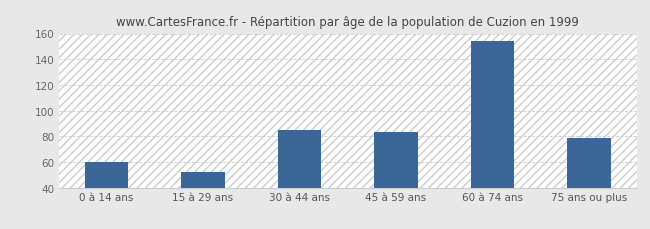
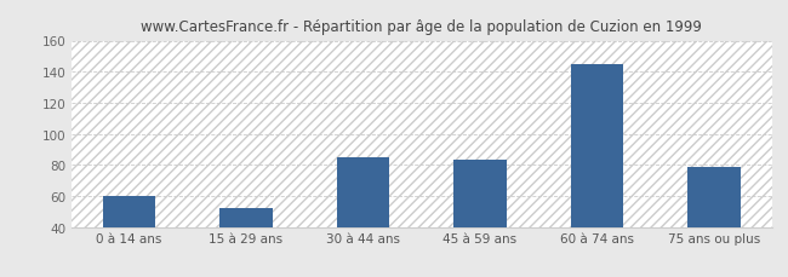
60 à 74 ans: 154 -> 145
